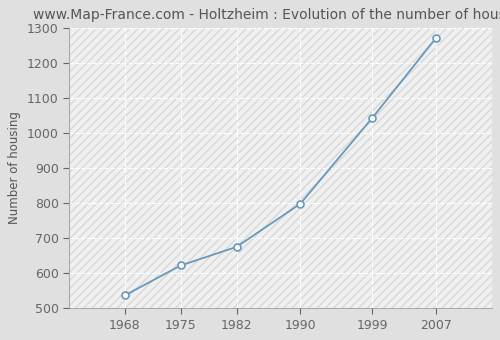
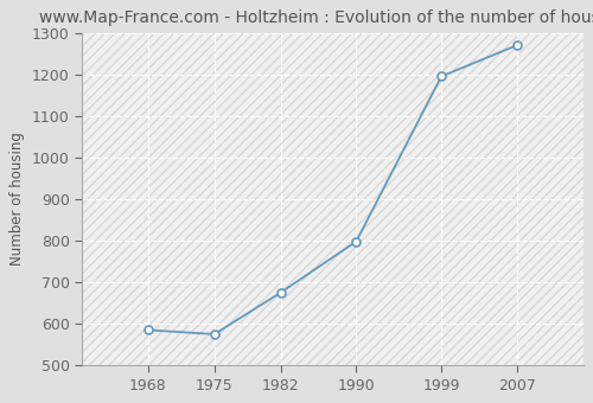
1968: 537 -> 585
1975: 622 -> 575
1999: 1042 -> 1195
